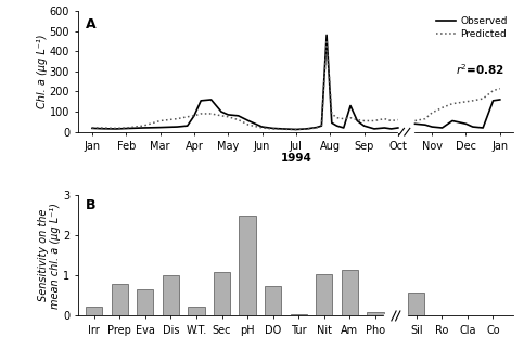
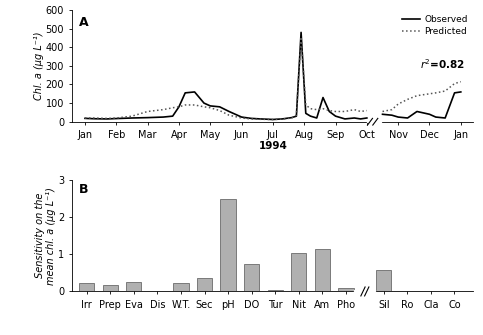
Prep: 0.80 -> 0.17
Eva: 0.65 -> 0.25
Dis: 1.00 -> 0.02
Sec: 1.10 -> 0.35
